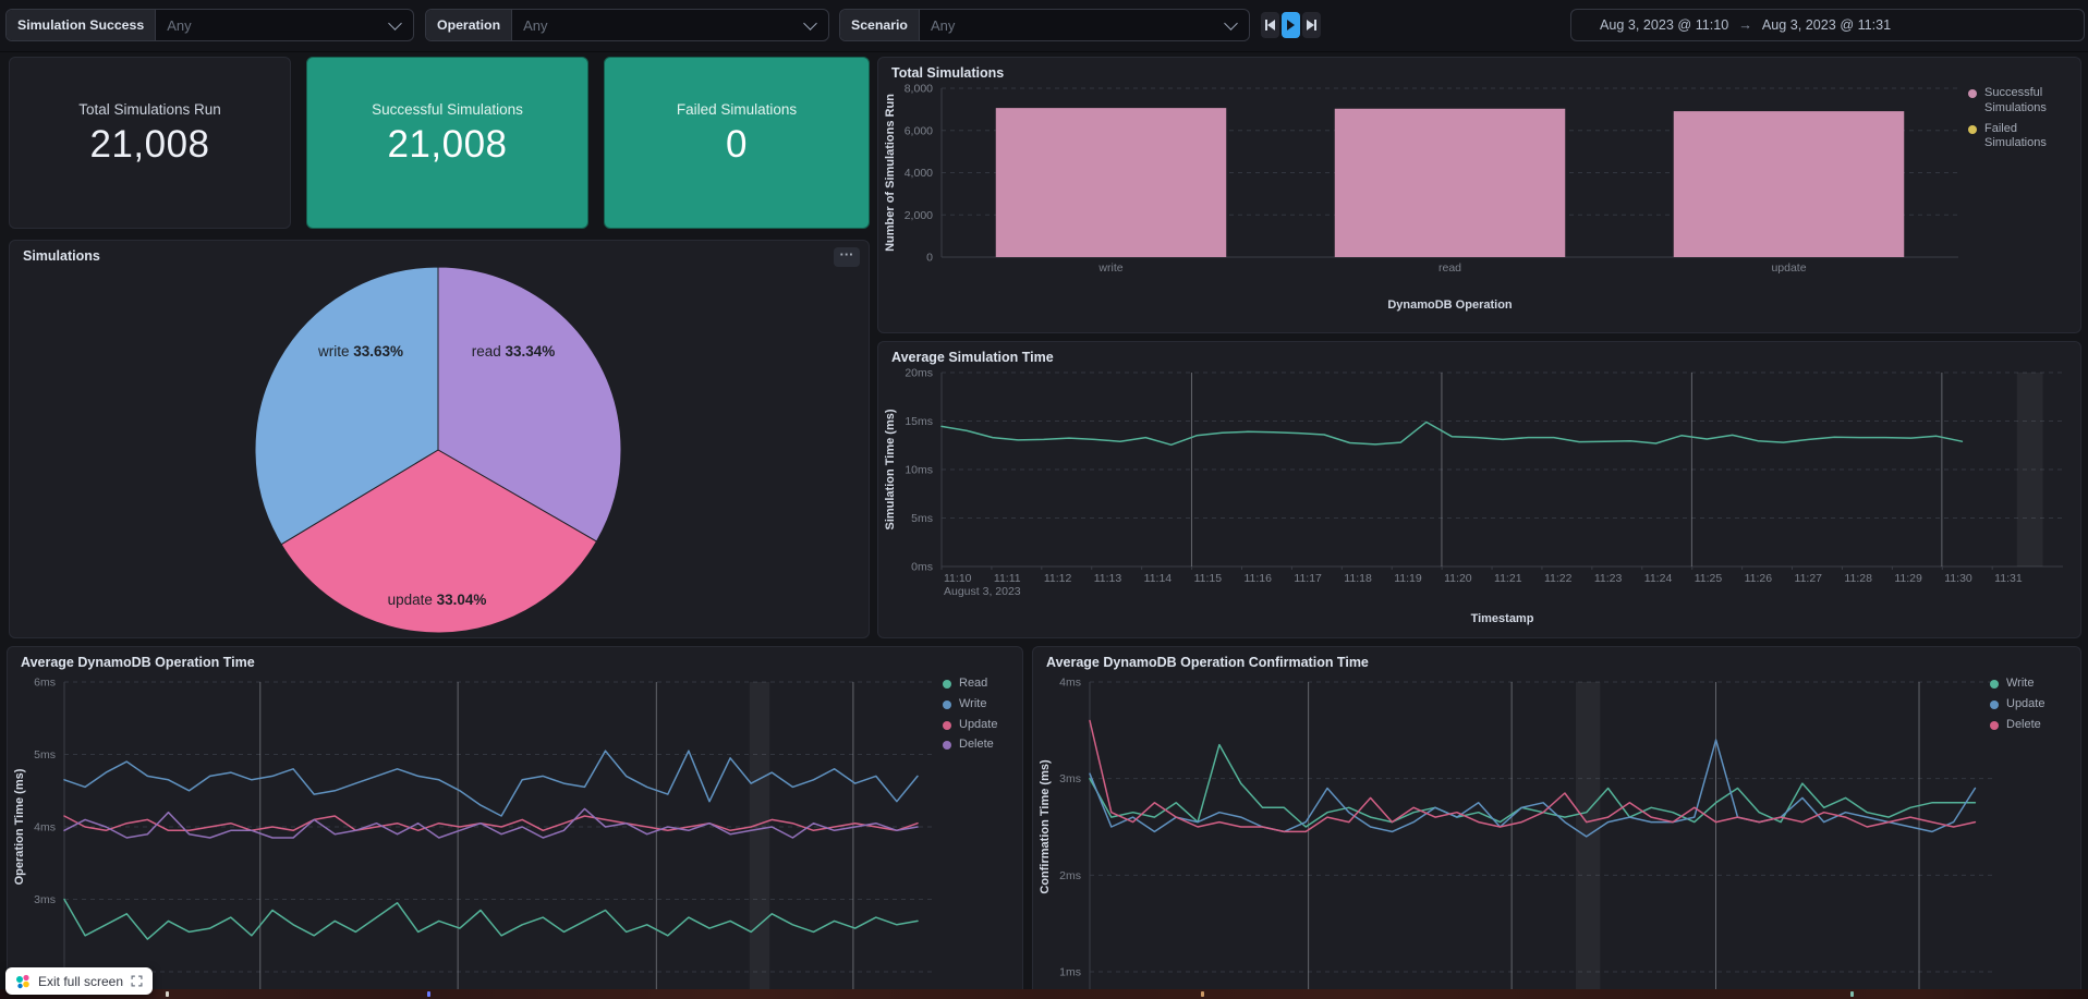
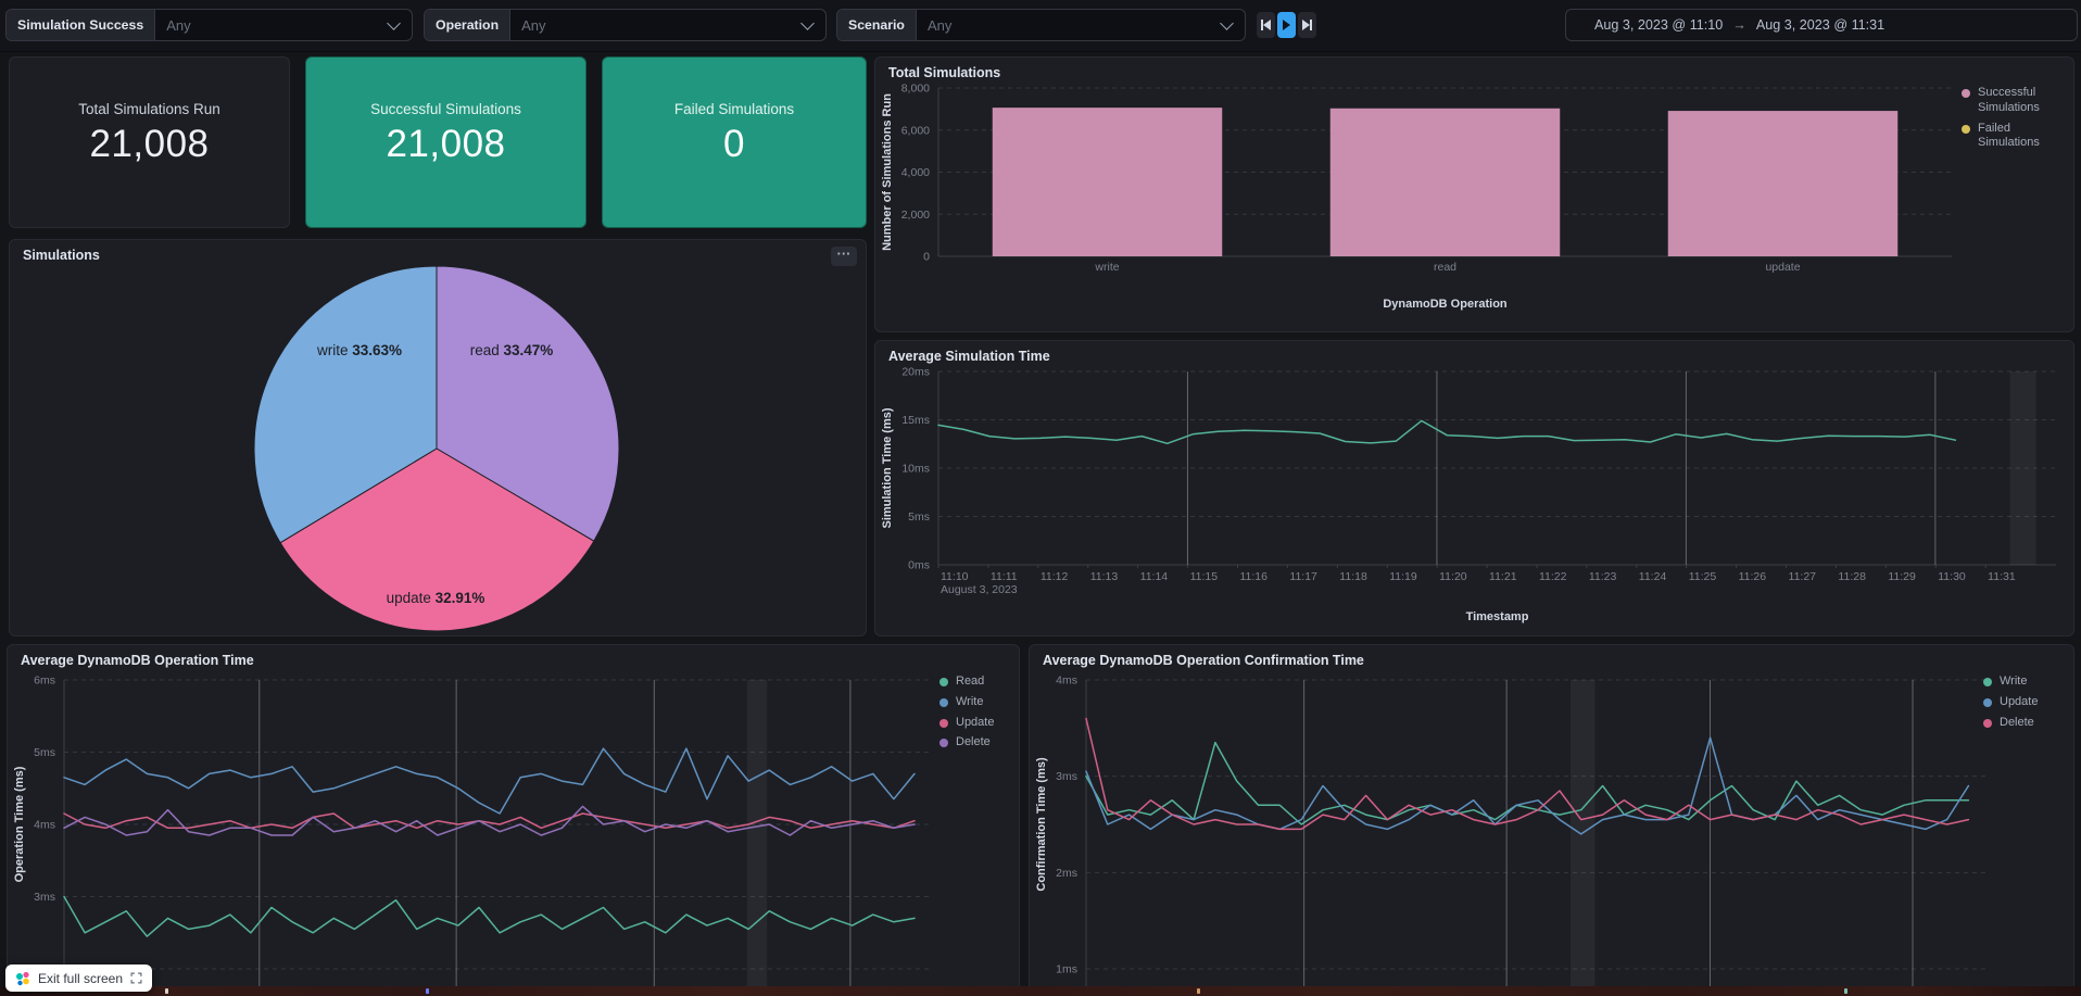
Simulations/read: 33.34% -> 33.47%
Simulations/update: 33.04% -> 32.91%
